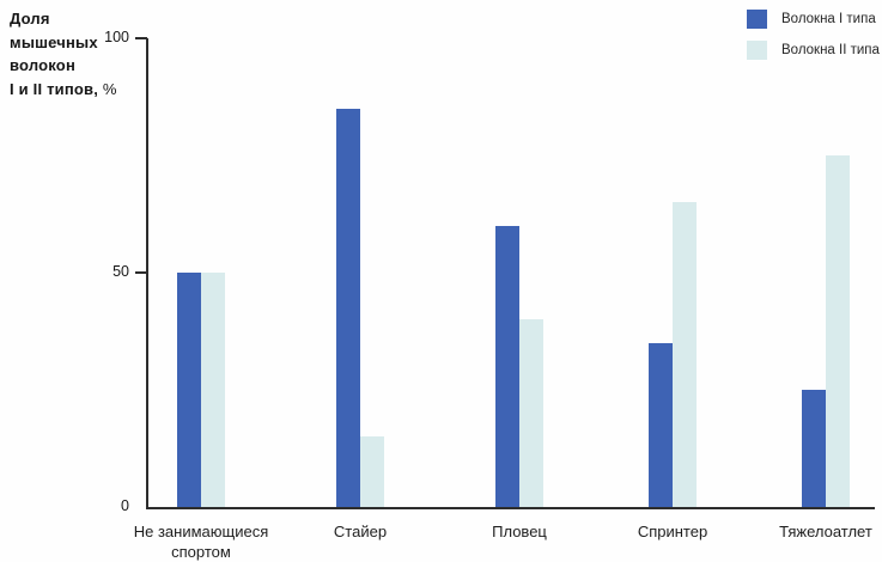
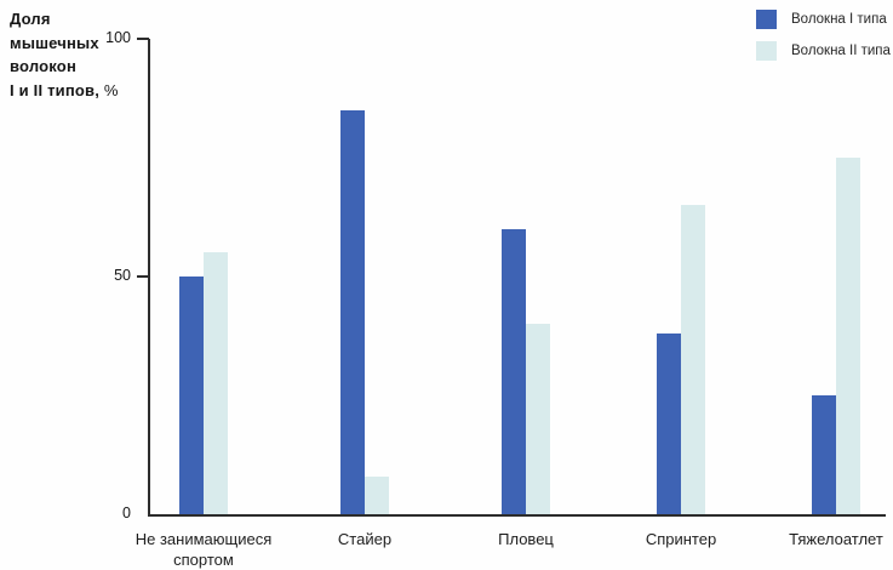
Волокна II типа/Не занимающиеся спортом: 50 -> 55
Волокна II типа/Стайер: 15 -> 8
Волокна I типа/Спринтер: 35 -> 38
